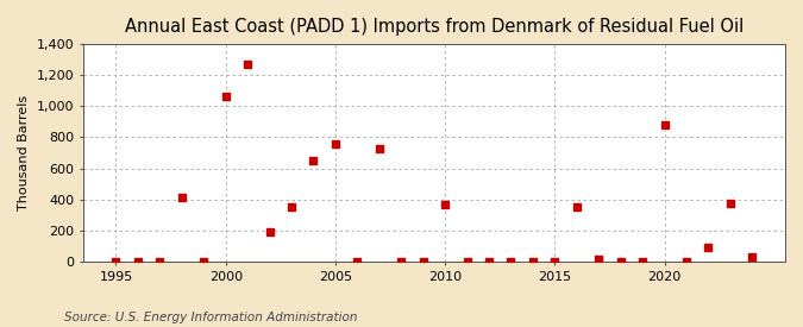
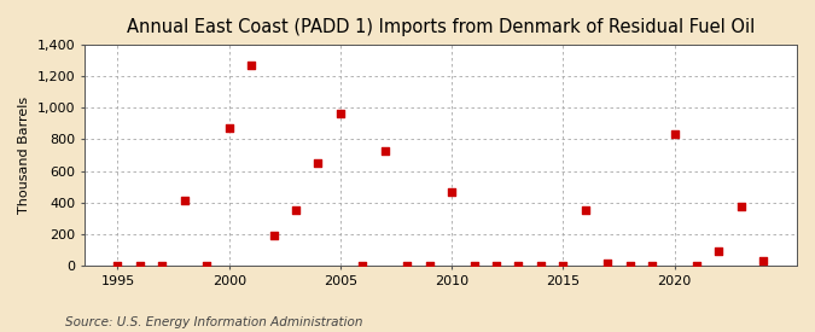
2000: 1,060 -> 870
2005: 760 -> 960
2010: 370 -> 470
2020: 880 -> 830
